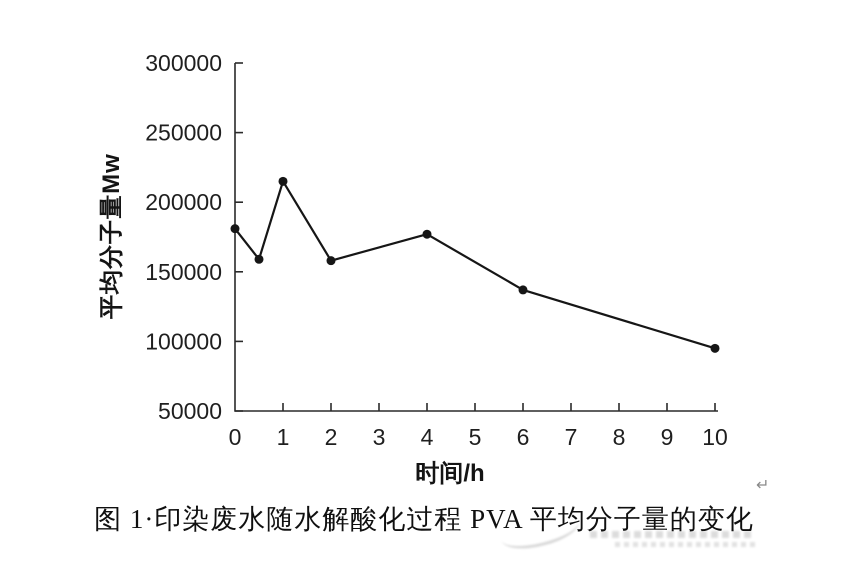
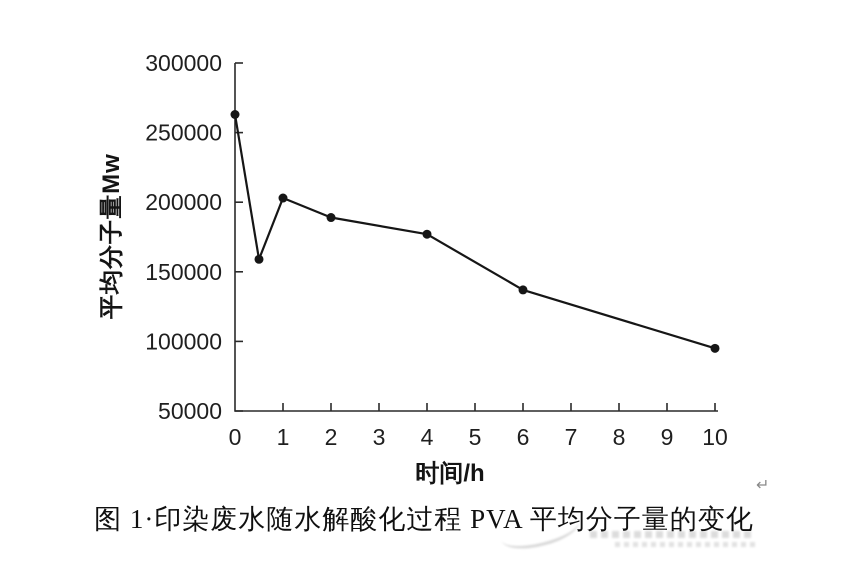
0: 181000 -> 263000
1: 215000 -> 203000
2: 158000 -> 189000
